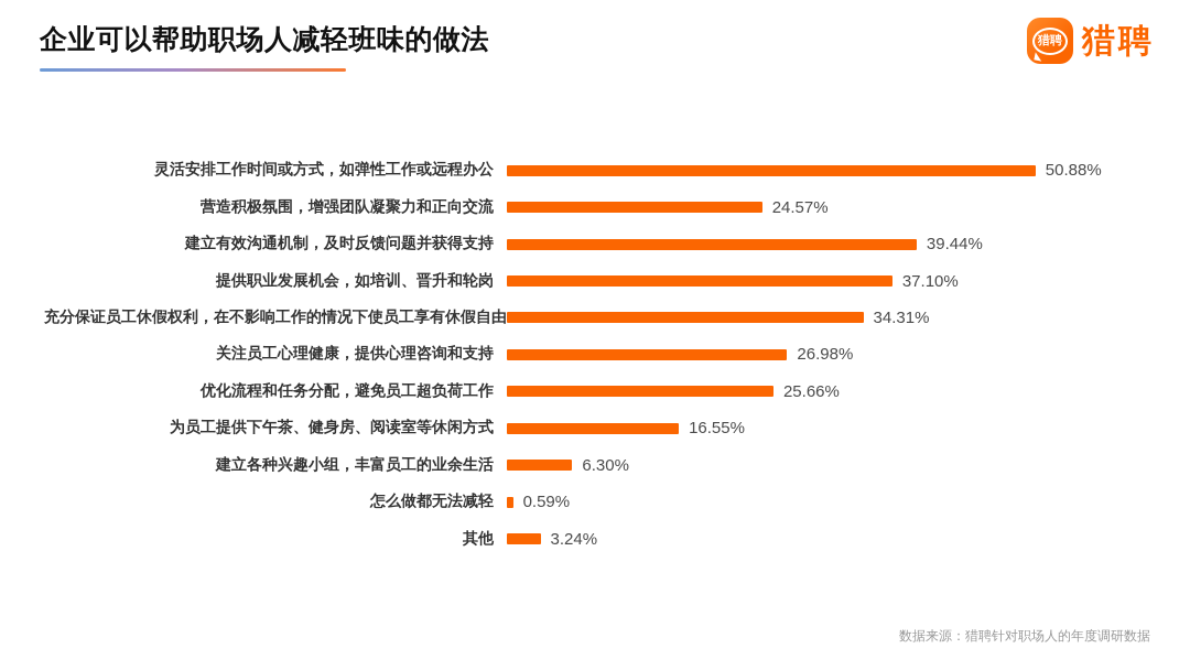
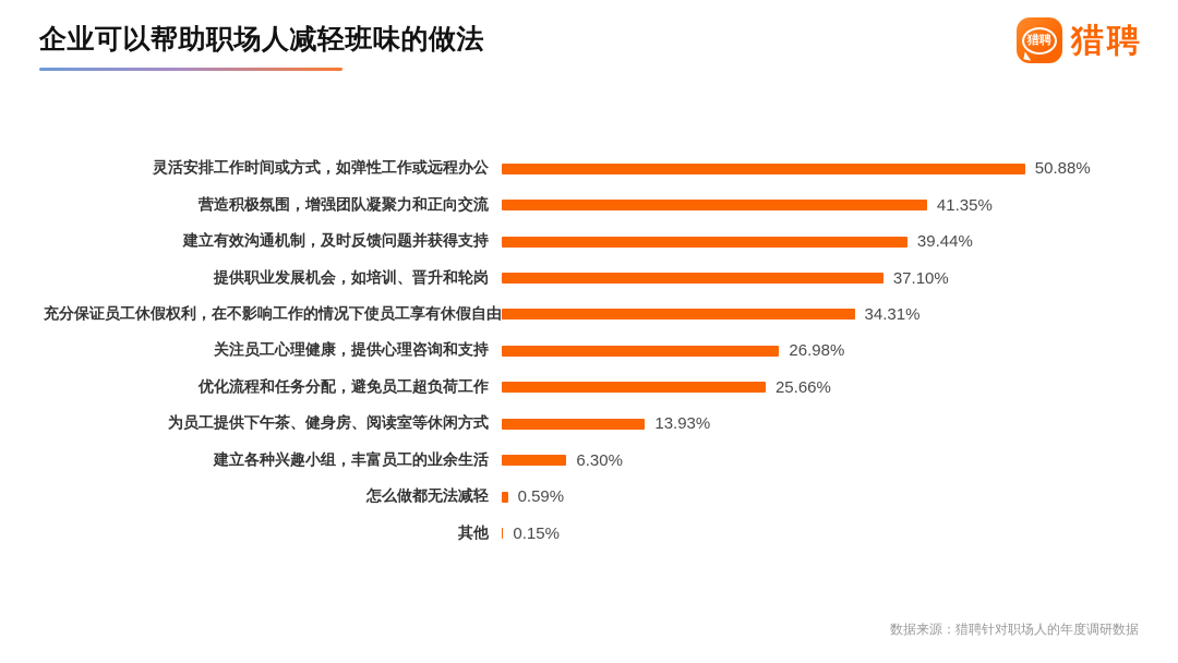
营造积极氛围，增强团队凝聚力和正向交流: 24.57% -> 41.35%
为员工提供下午茶、健身房、阅读室等休闲方式: 16.55% -> 13.93%
其他: 3.24% -> 0.15%
